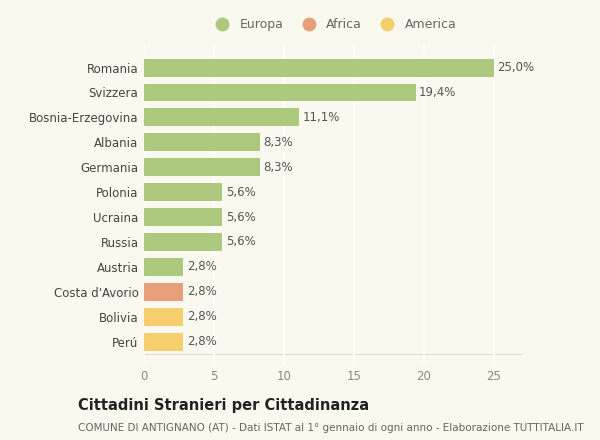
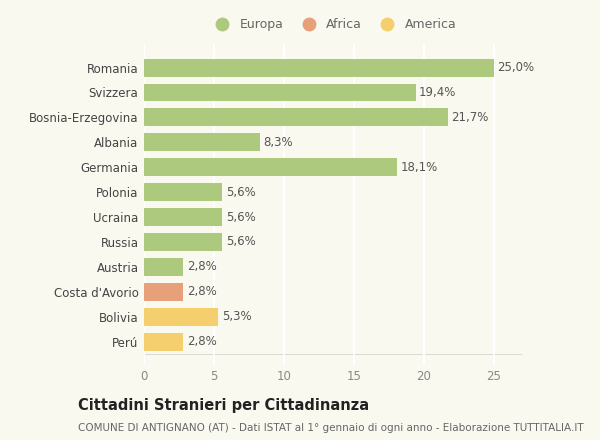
Bosnia-Erzegovina: 11,1% -> 21,7%
Germania: 8,3% -> 18,1%
Bolivia: 2,8% -> 5,3%
